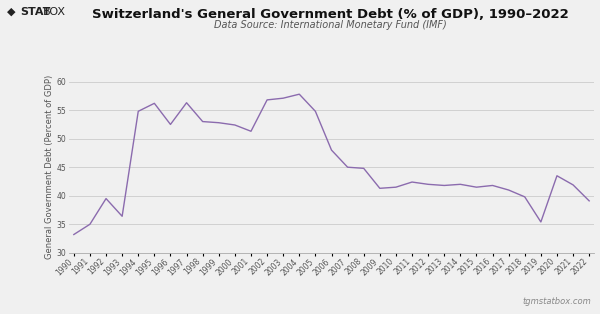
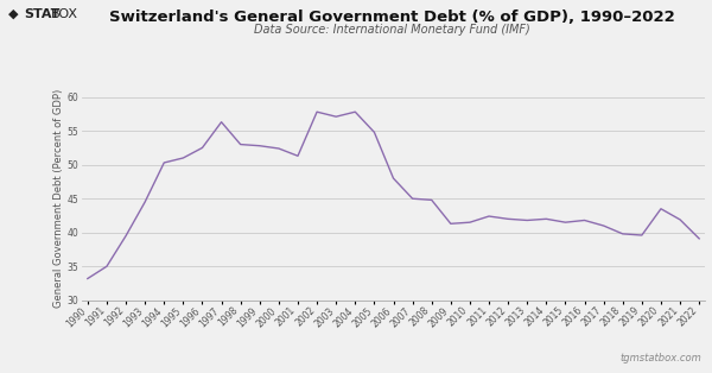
1993: 36.4 -> 44.5
1994: 54.8 -> 50.3
1995: 56.2 -> 51.0
2002: 56.8 -> 57.8
2019: 35.4 -> 39.6
